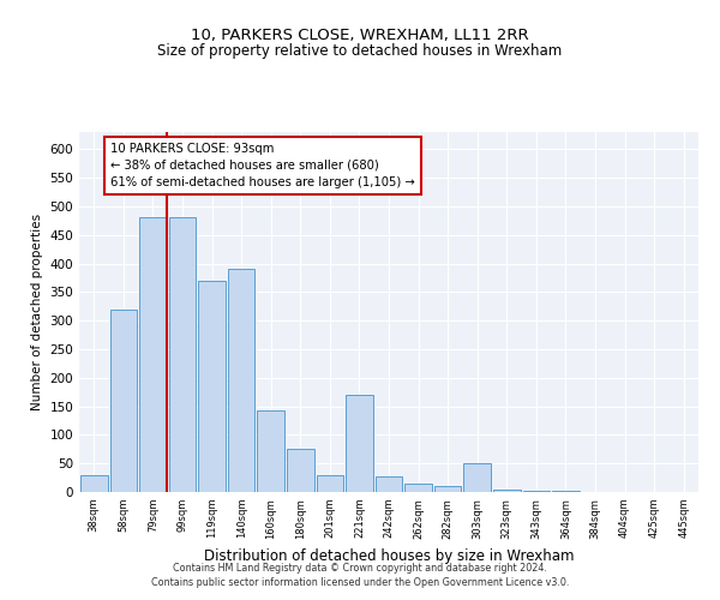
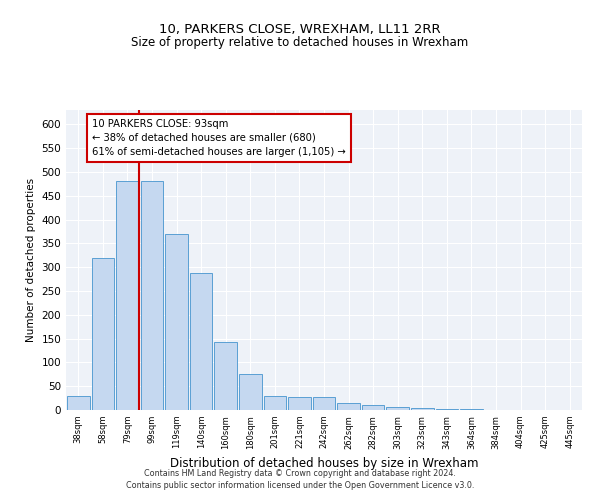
140sqm: 390 -> 287
221sqm: 170 -> 28
303sqm: 50 -> 7
